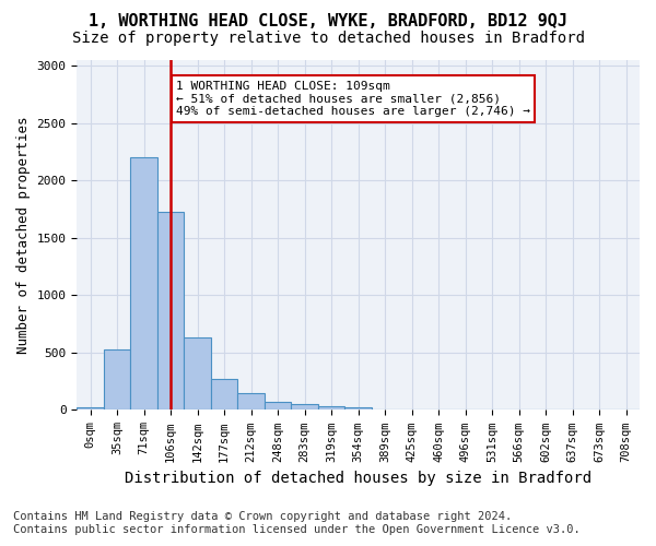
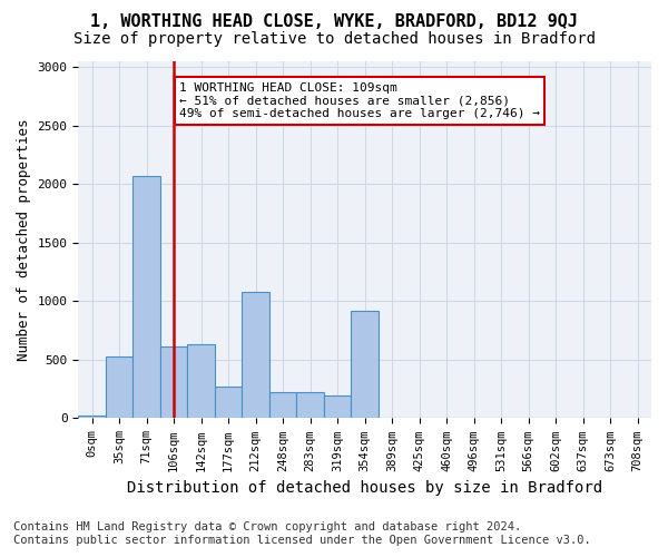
71sqm: 2200 -> 2070
106sqm: 1720 -> 610
212sqm: 140 -> 1080
248sqm: 70 -> 220
283sqm: 60 -> 220
319sqm: 40 -> 190
354sqm: 20 -> 920
